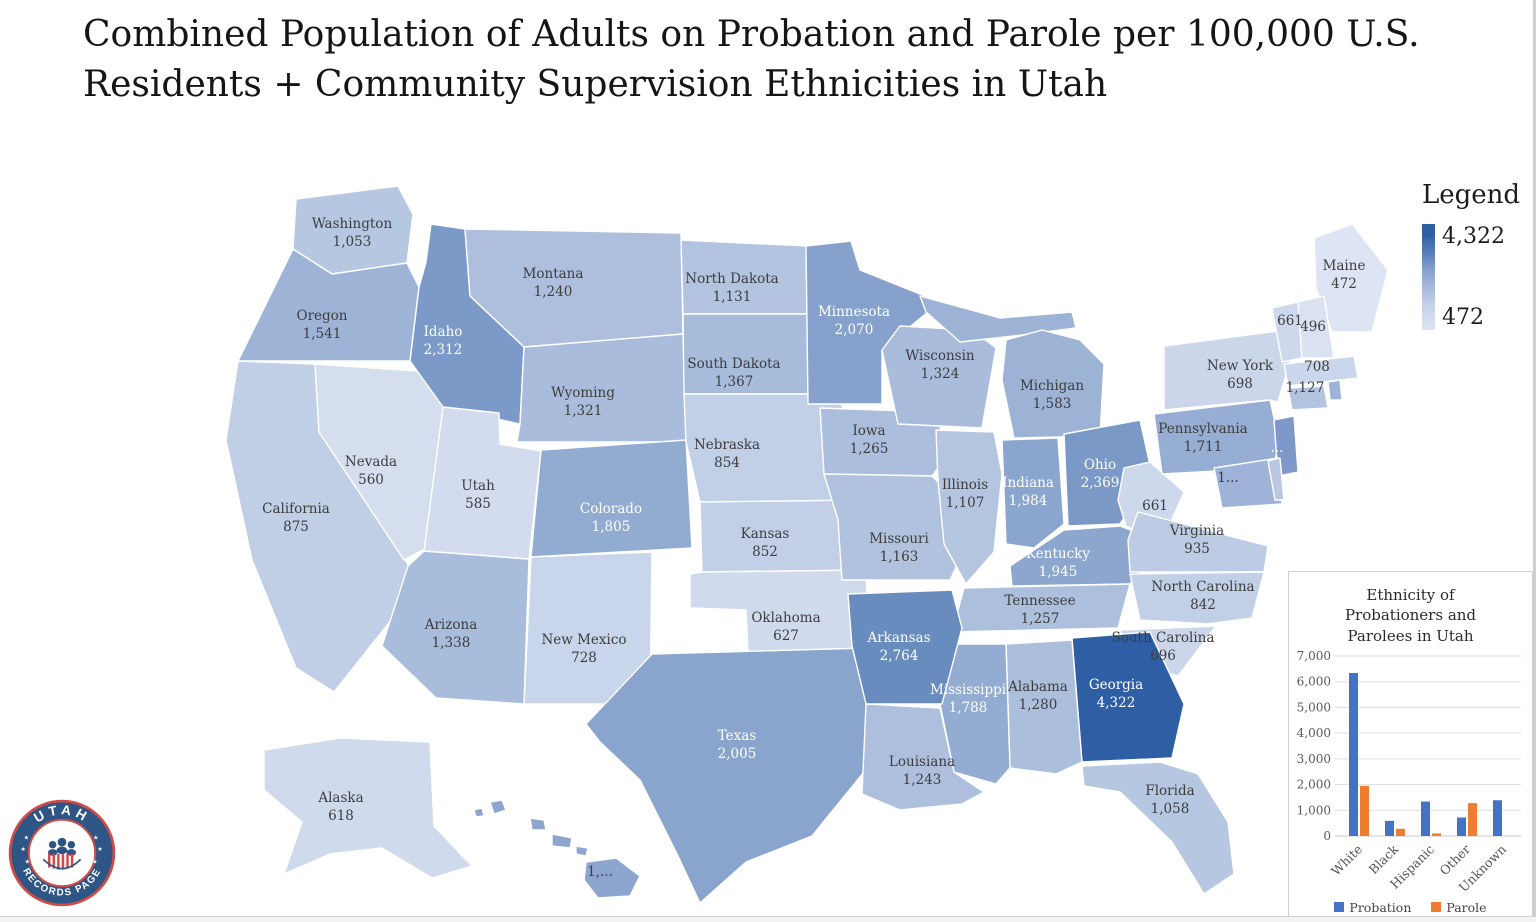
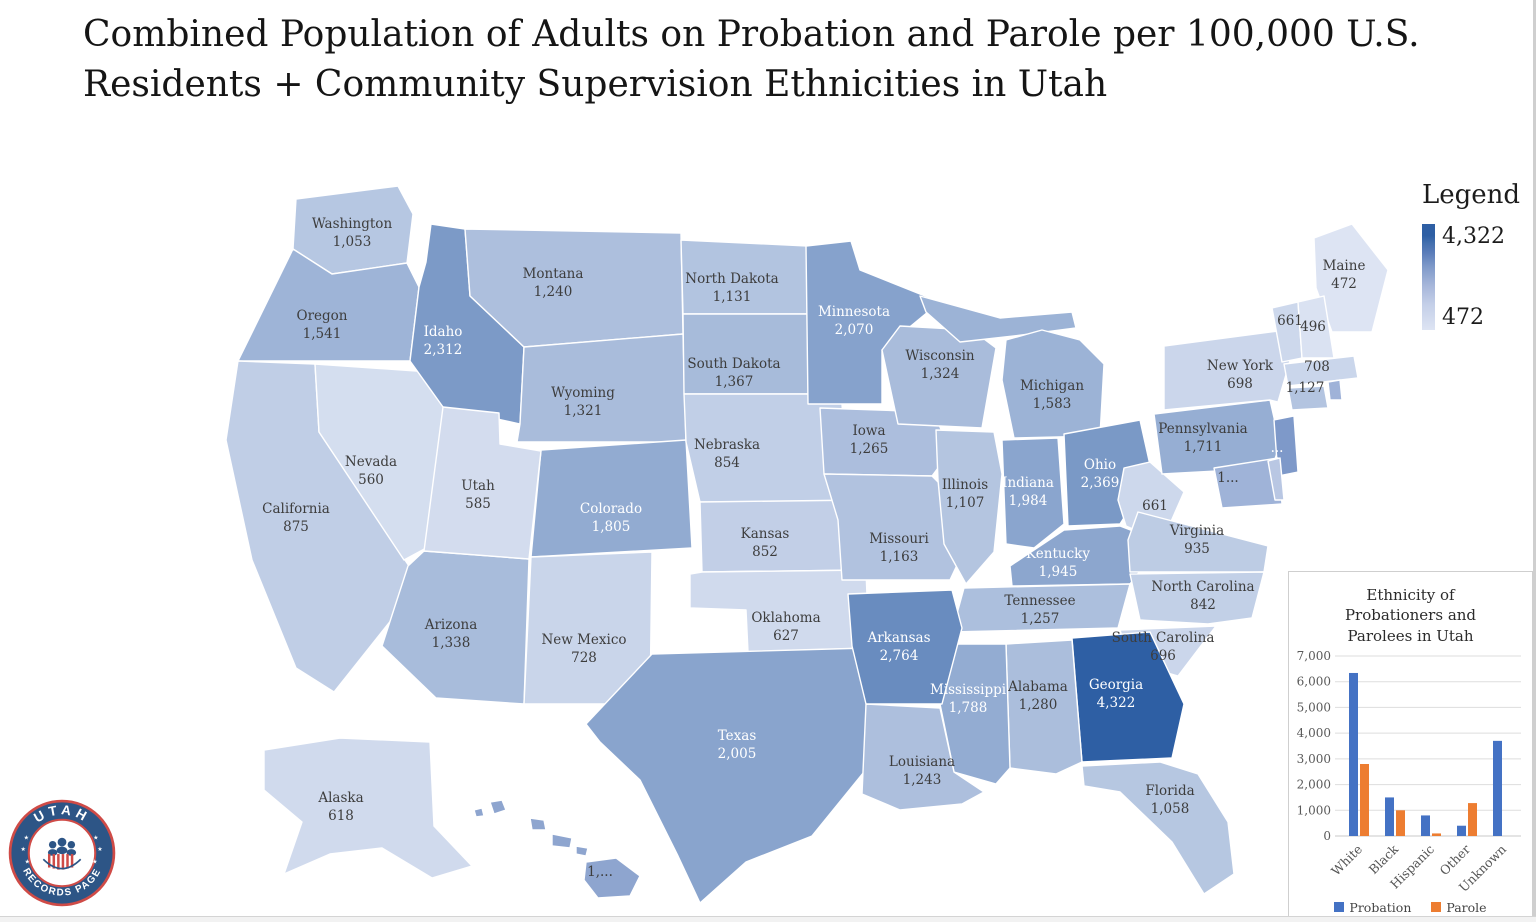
Parole/White: 2000 -> 2800
Probation/Black: 600 -> 1500
Parole/Black: 300 -> 1000
Probation/Hispanic: 1300 -> 800
Probation/Other: 700 -> 400
Probation/Unknown: 1400 -> 3700
